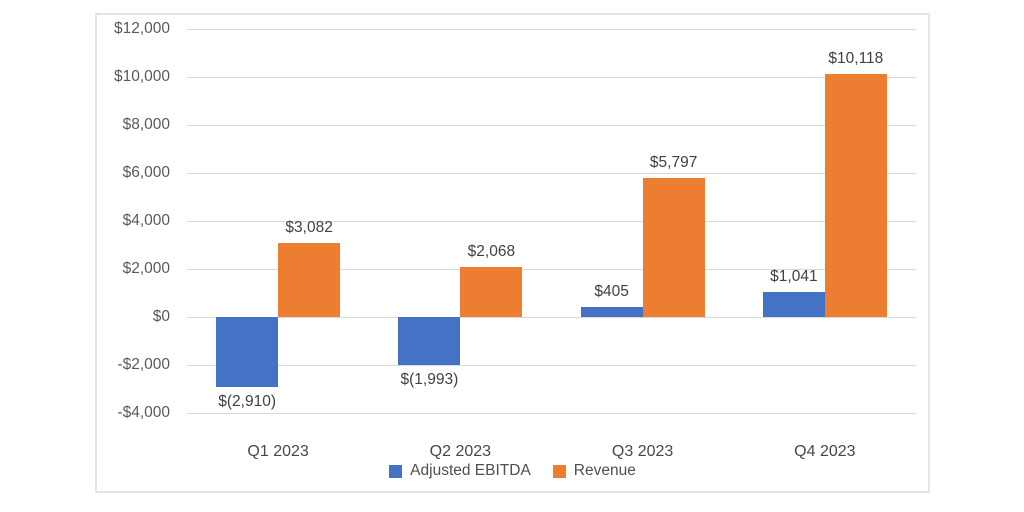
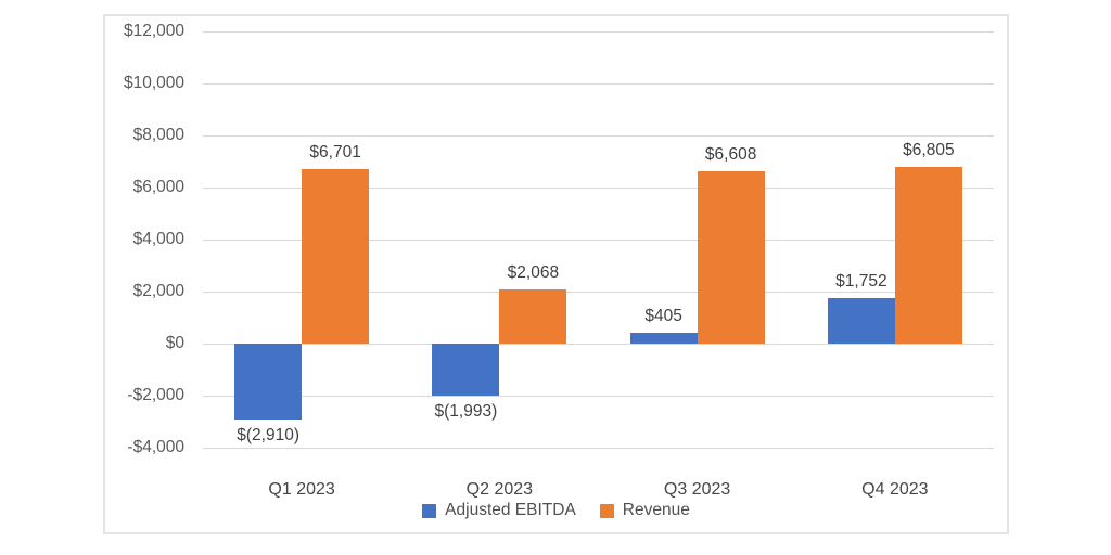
Revenue/Q1 2023: $3,082 -> $6,701
Revenue/Q3 2023: $5,797 -> $6,608
Adjusted EBITDA/Q4 2023: $1,041 -> $1,752
Revenue/Q4 2023: $10,118 -> $6,805
